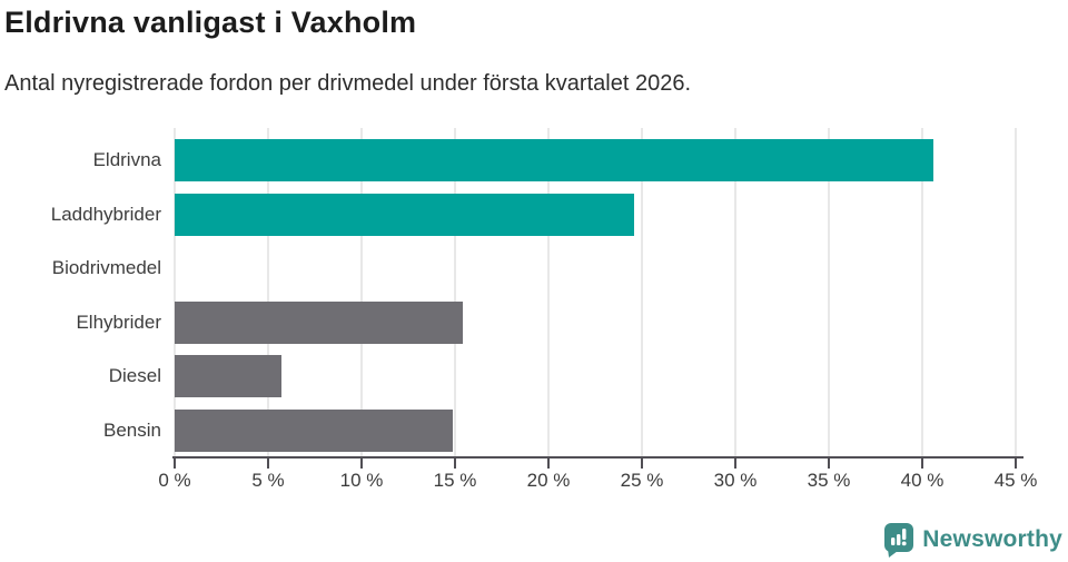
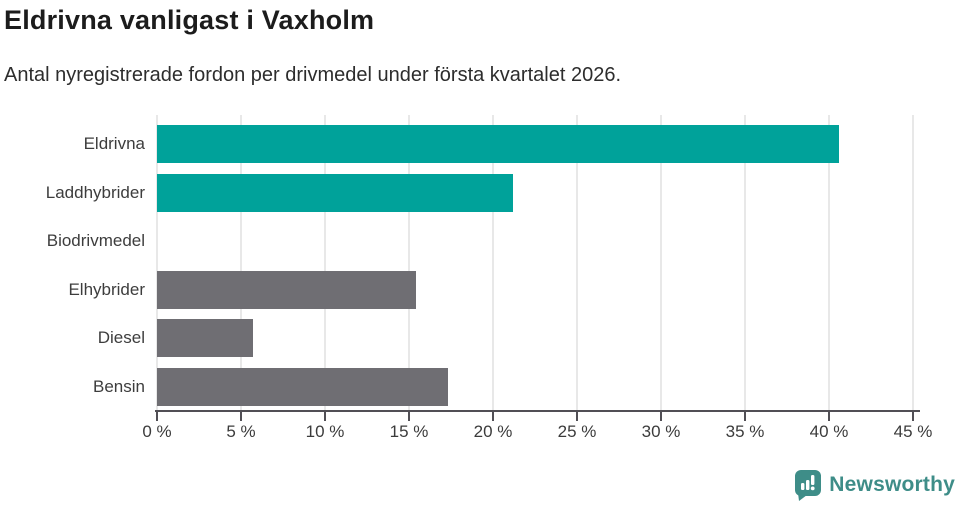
Laddhybrider: 24.6% -> 21.2%
Bensin: 14.9% -> 17.3%
